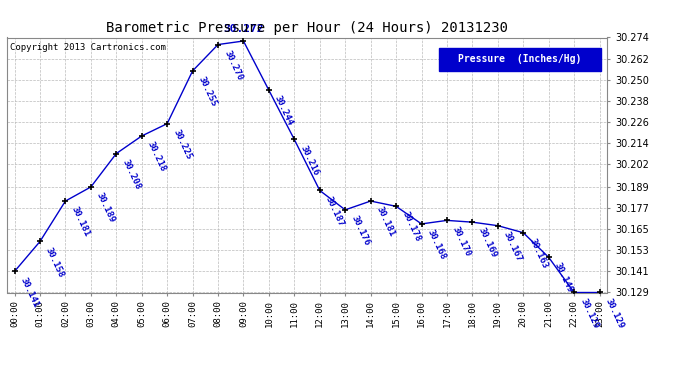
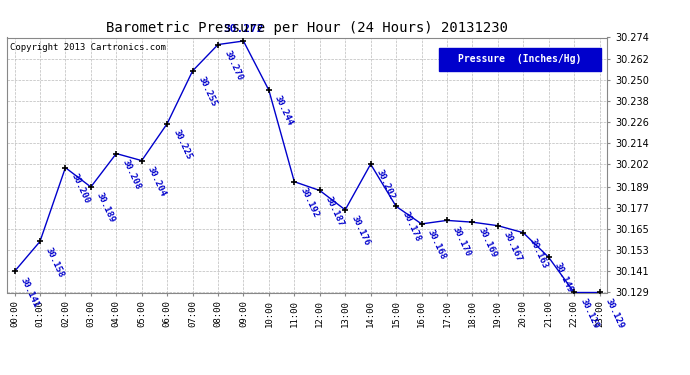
02:00: 30.181 -> 30.200
05:00: 30.218 -> 30.204
11:00: 30.216 -> 30.192
14:00: 30.181 -> 30.202
